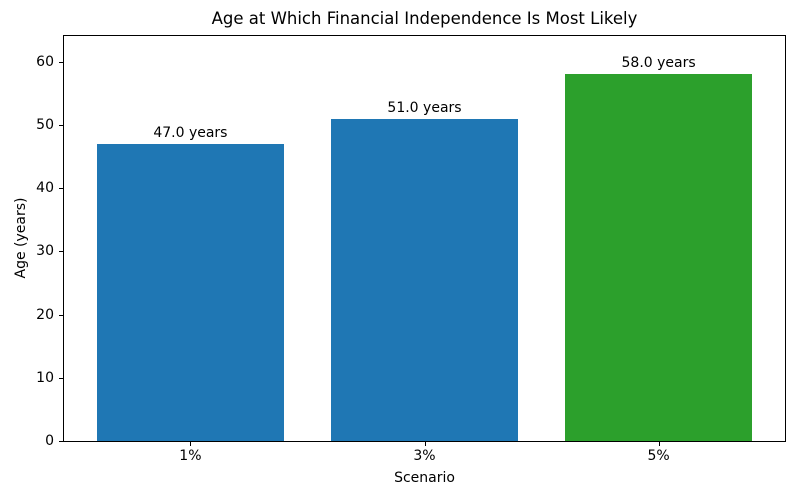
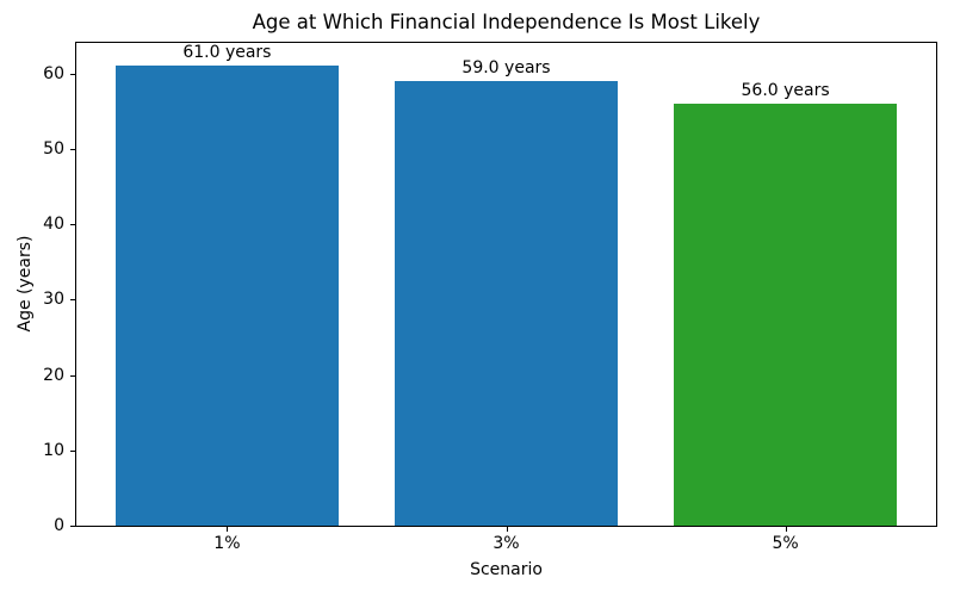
1%: 47.0 -> 61.0
3%: 51.0 -> 59.0
5%: 58.0 -> 56.0
